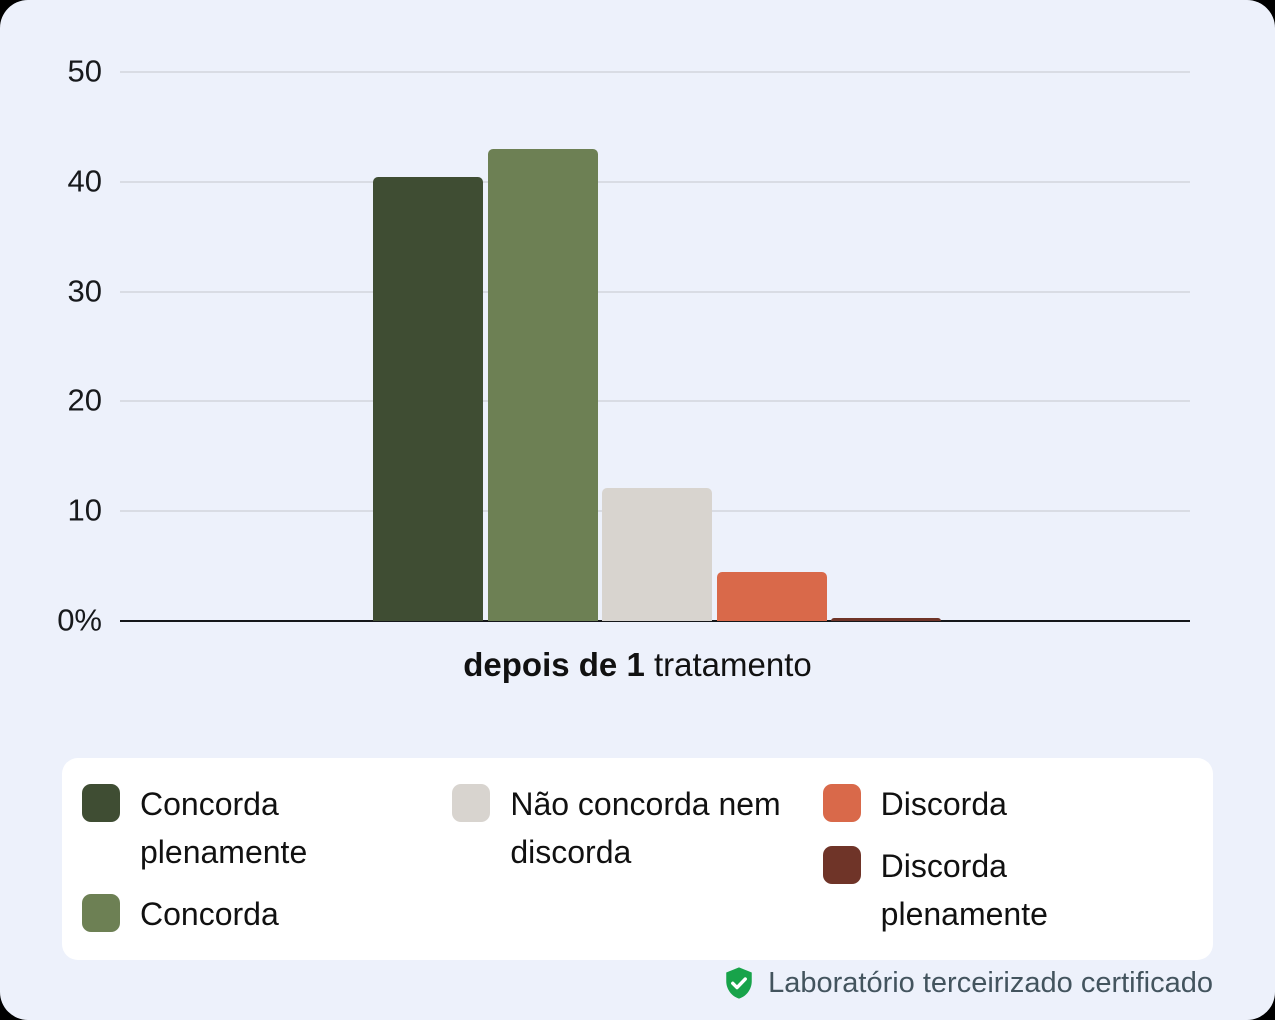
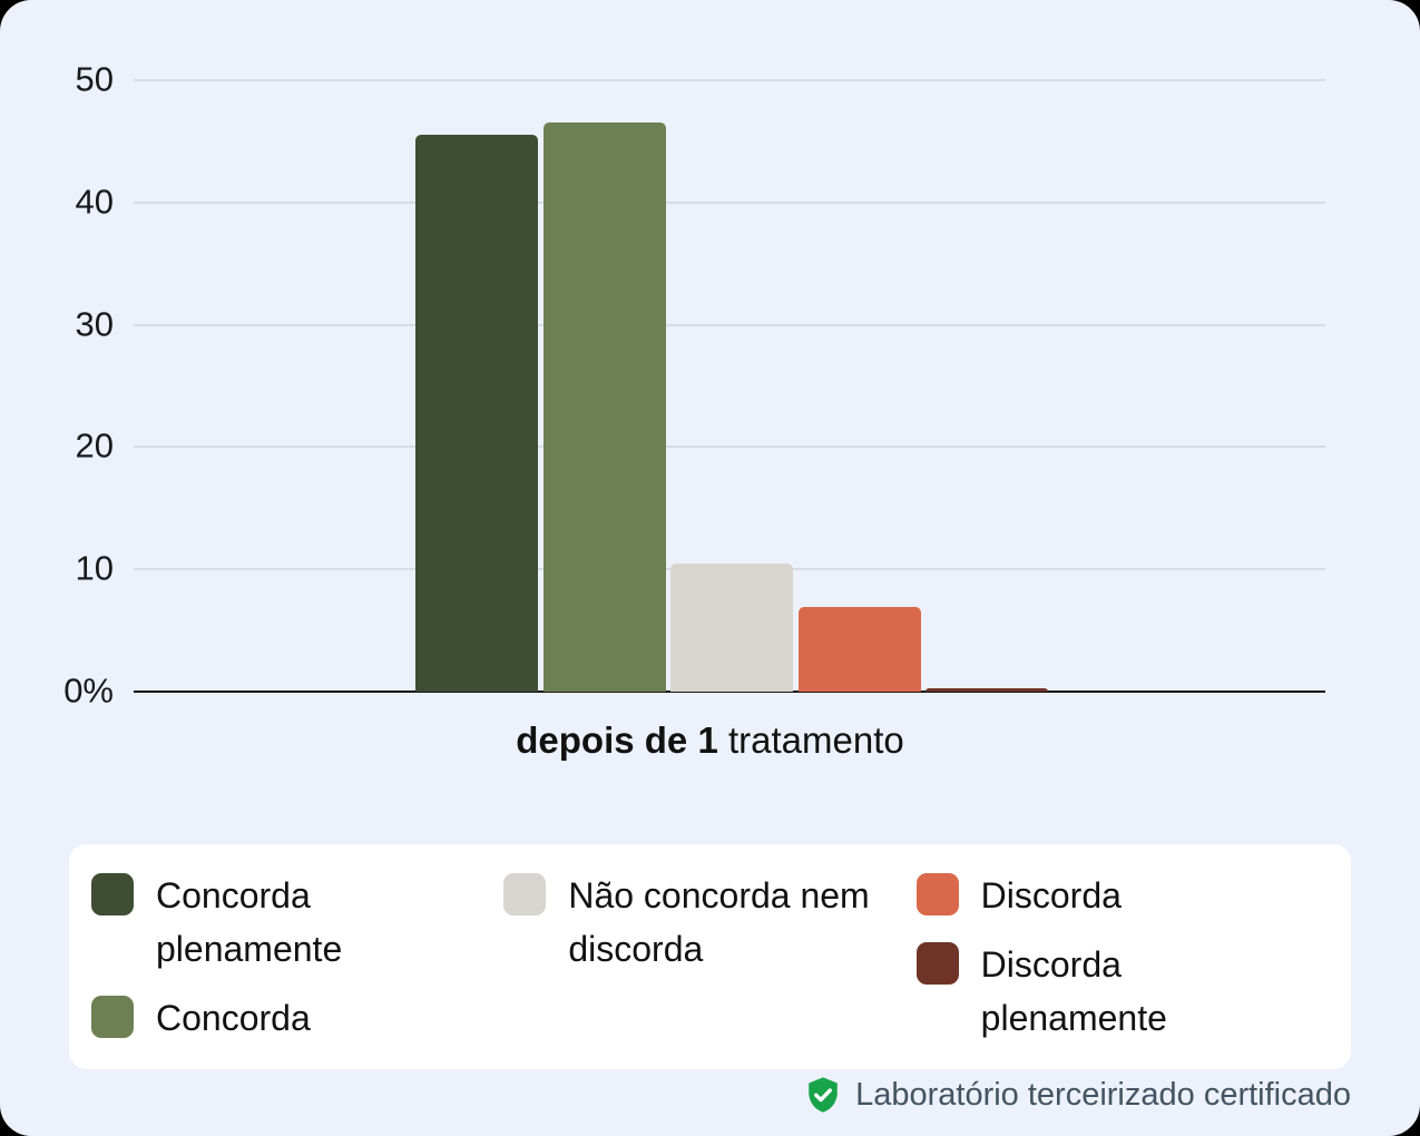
Concorda plenamente: 40.4 -> 45.5
Concorda: 43.0 -> 46.5
Não concorda nem discorda: 12.1 -> 10.5
Discorda: 4.5 -> 6.9
